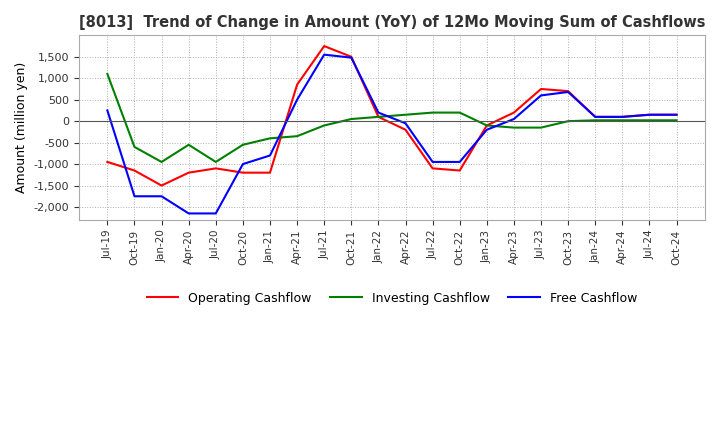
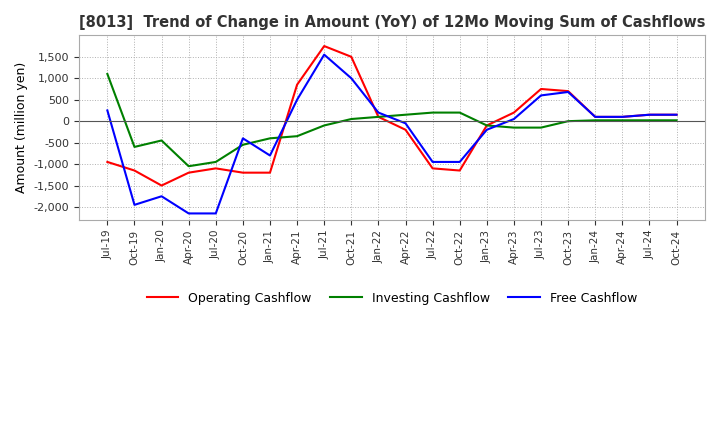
Free Cashflow/Oct-19: -1,750 -> -1,950
Investing Cashflow/Jan-20: -950 -> -450
Investing Cashflow/Apr-20: -550 -> -1,050
Free Cashflow/Oct-20: -1,000 -> -400
Free Cashflow/Oct-21: 1,480 -> 1,000
